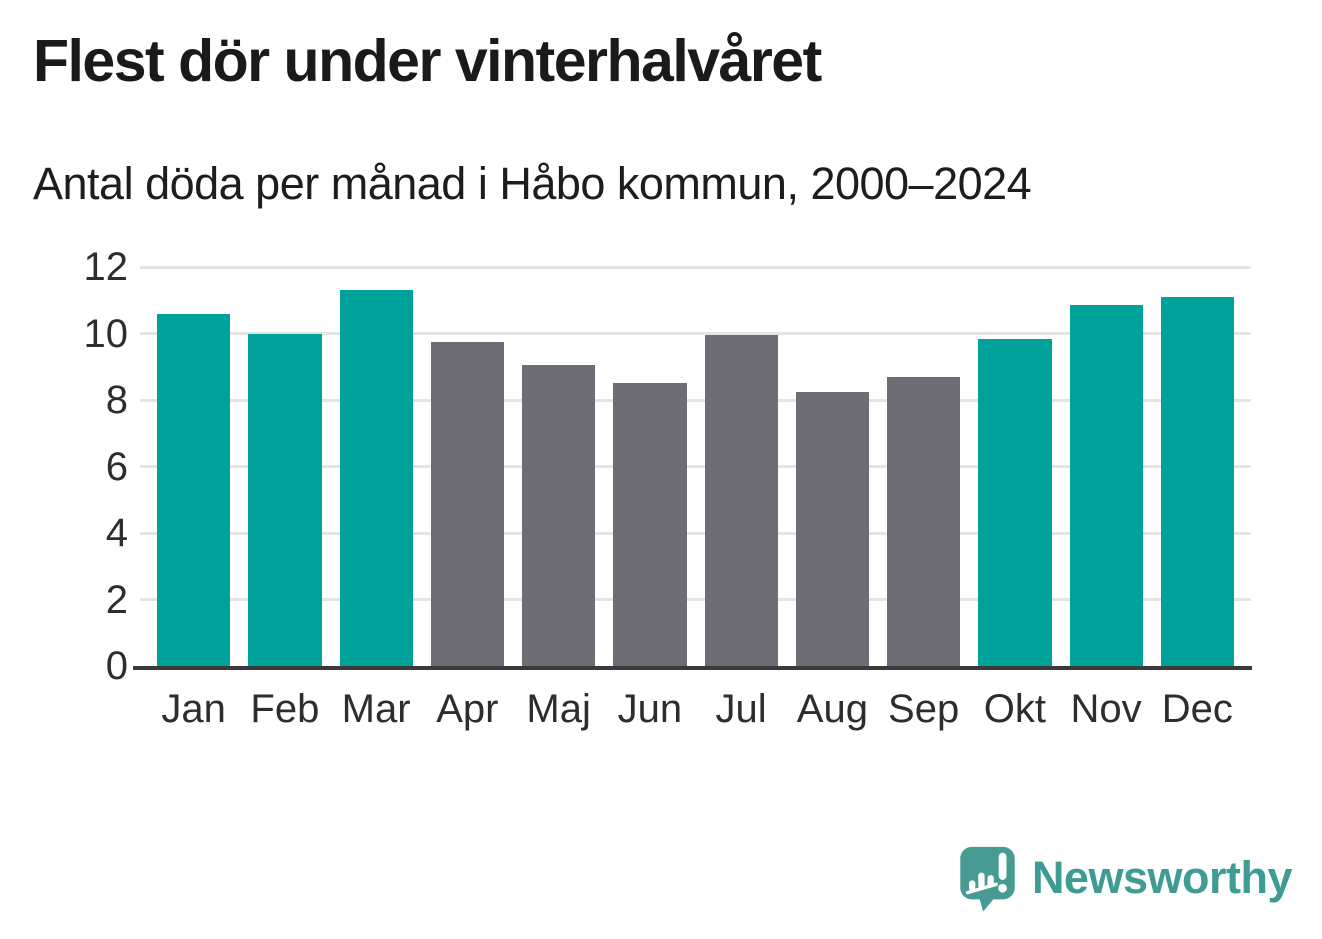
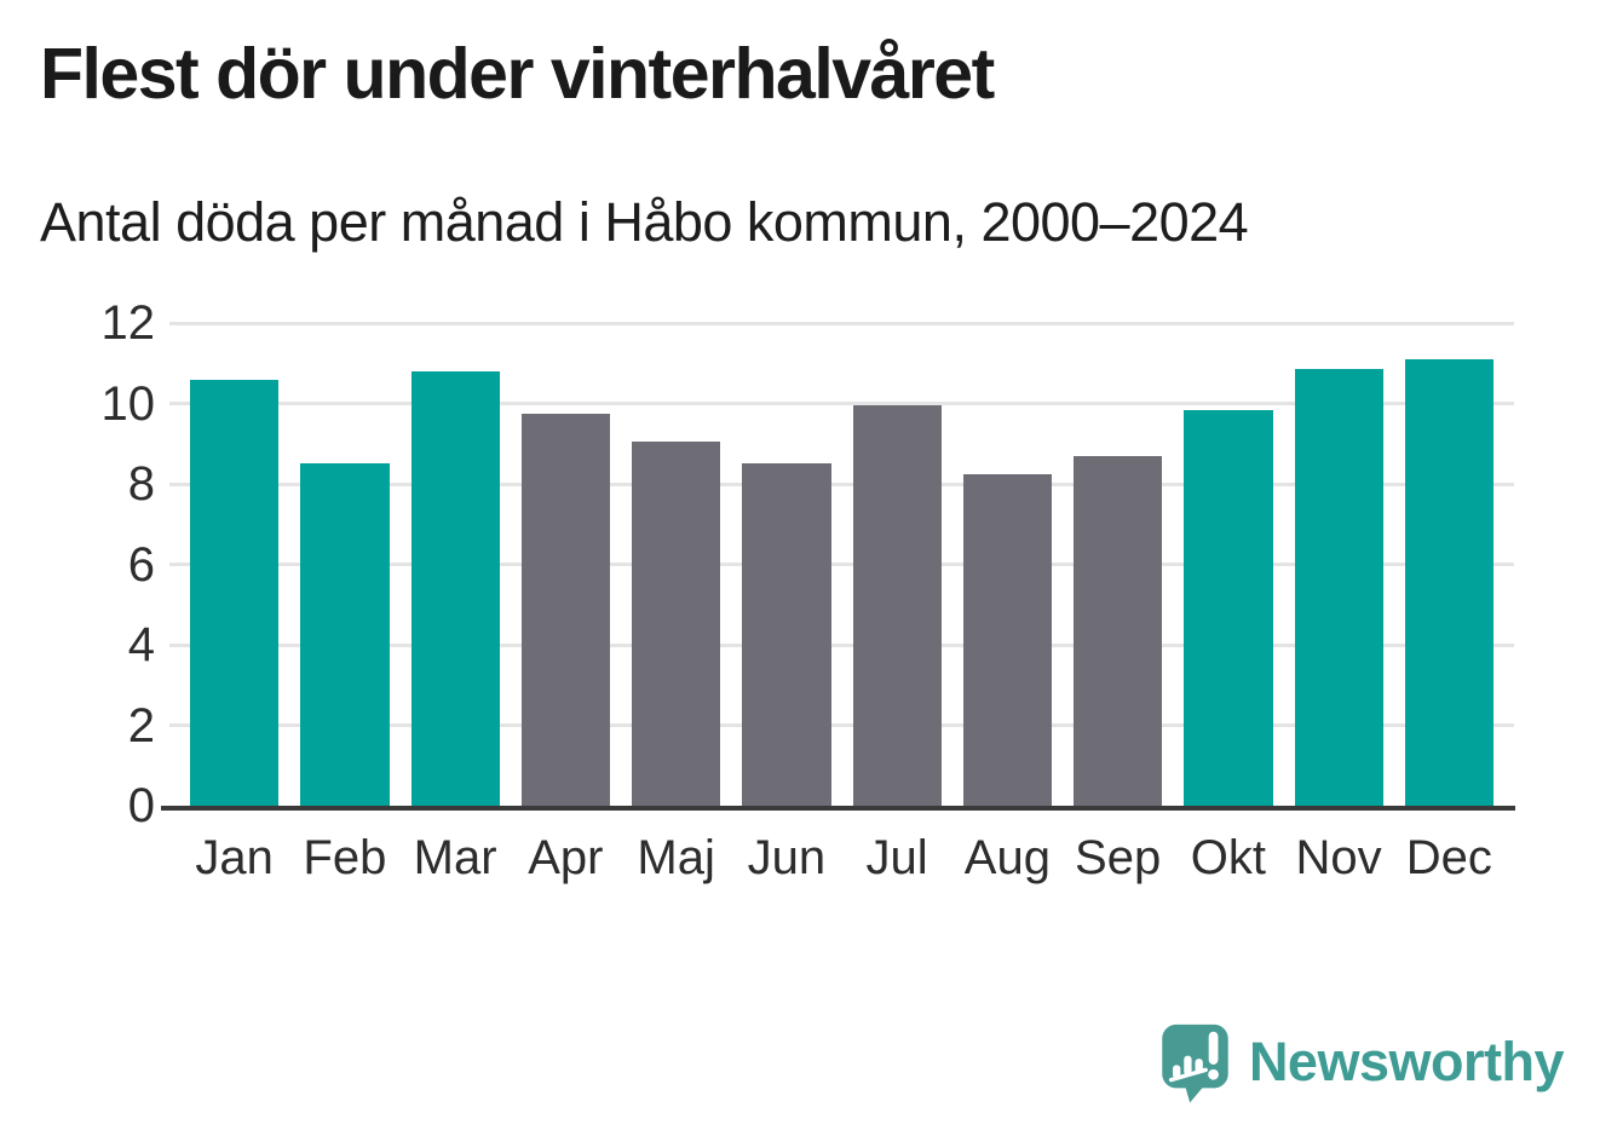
Feb: 10.0 -> 8.5
Mar: 11.3 -> 10.8
